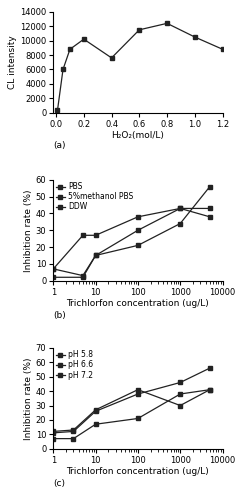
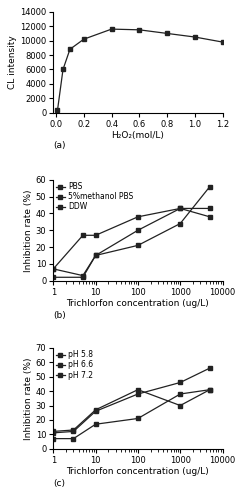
0.4: 7600 -> 11600
0.8: 12400 -> 11000
1.2: 8800 -> 9800
